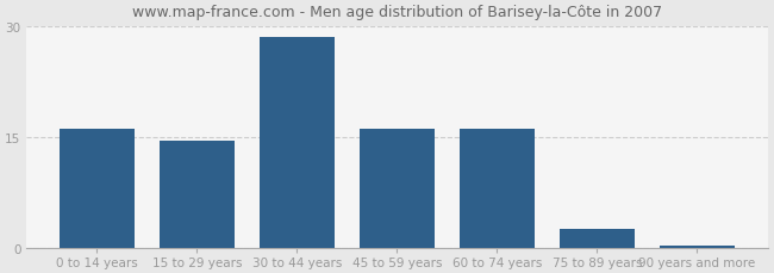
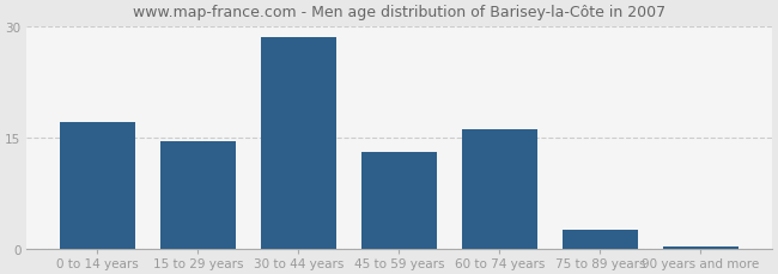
0 to 14 years: 16.0 -> 17.0
45 to 59 years: 16.0 -> 13.0
